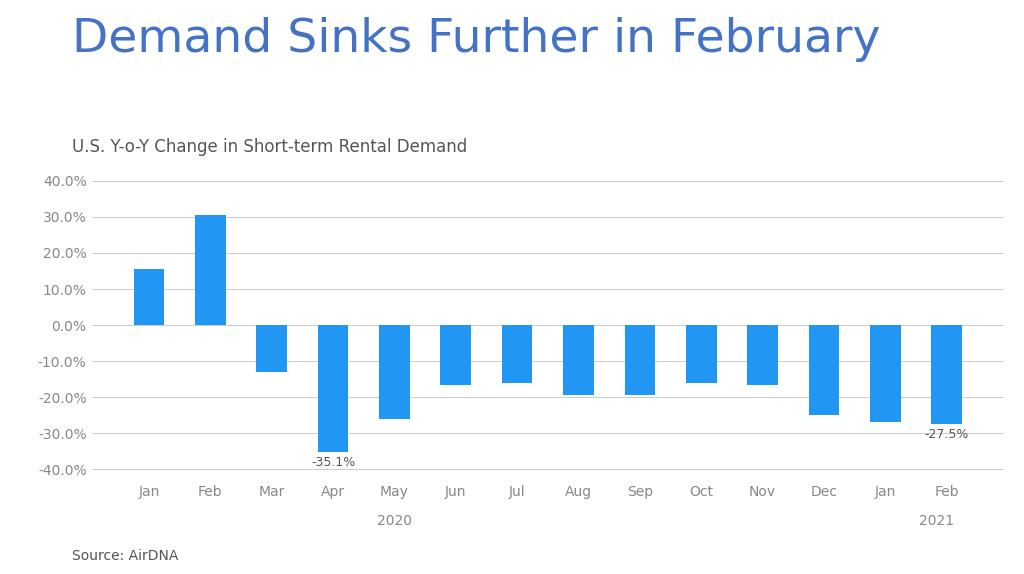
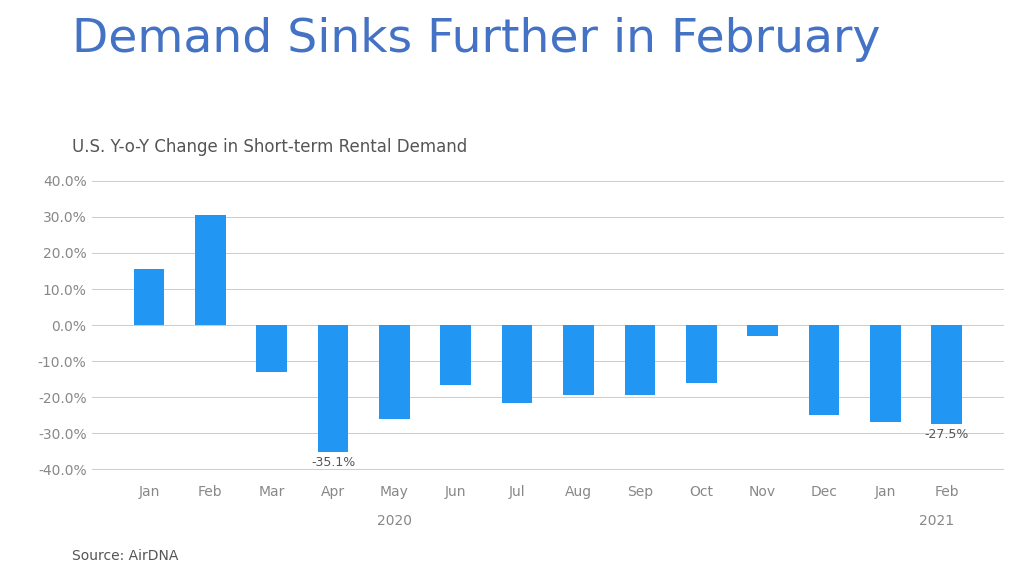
Jul: -16.0% -> -21.5%
Nov: -16.5% -> -3.0%
